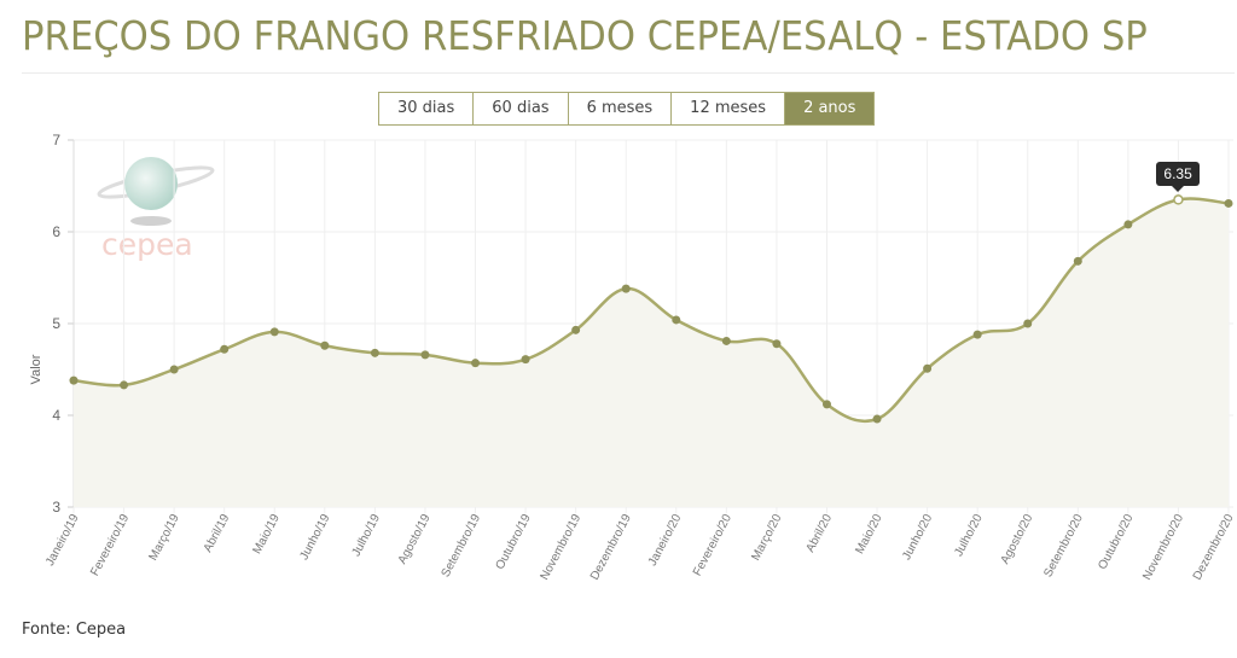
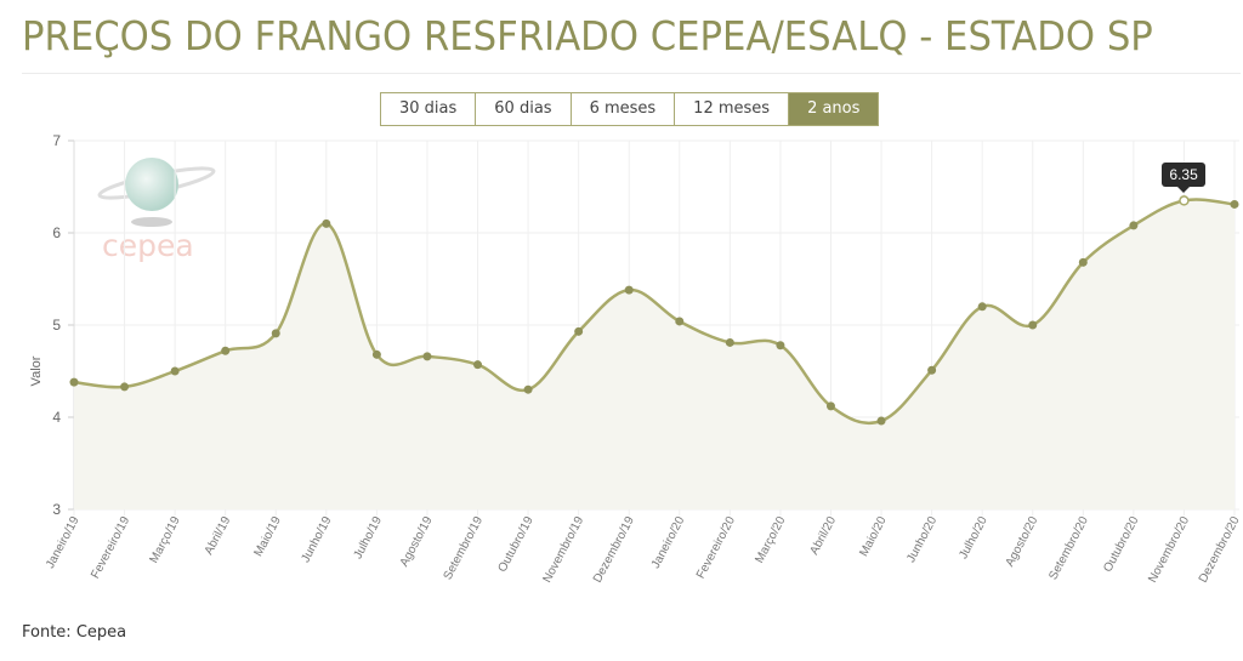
Junho/19: 4.8 -> 6.1
Outubro/19: 4.6 -> 4.3
Julho/20: 4.9 -> 5.2
